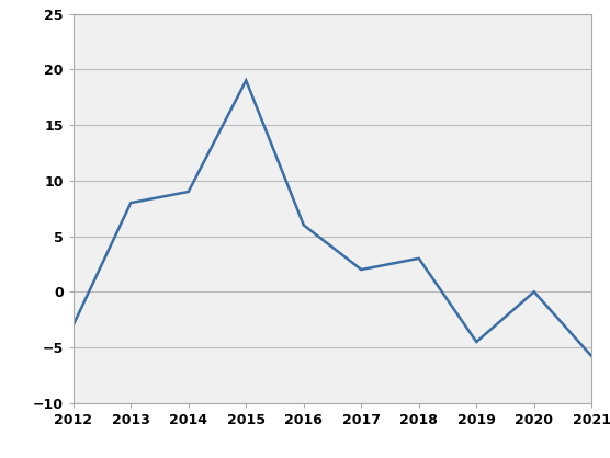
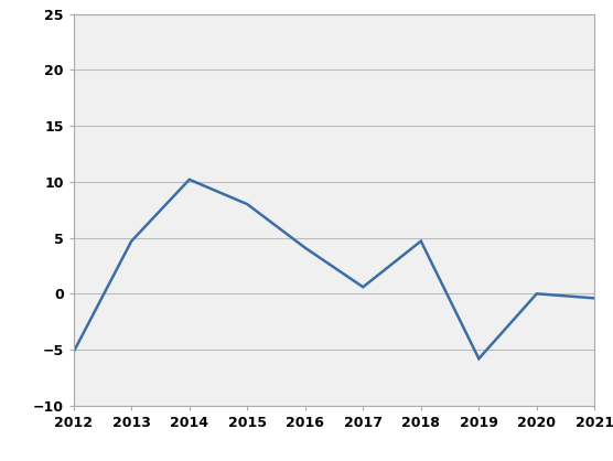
2012: -3.0 -> -5.2
2013: 8.0 -> 4.7
2014: 9.0 -> 10.2
2015: 19.0 -> 8.0
2016: 6.0 -> 4.1
2017: 2.0 -> 0.6
2018: 3.0 -> 4.7
2019: -4.5 -> -5.8
2021: -5.8 -> -0.4
